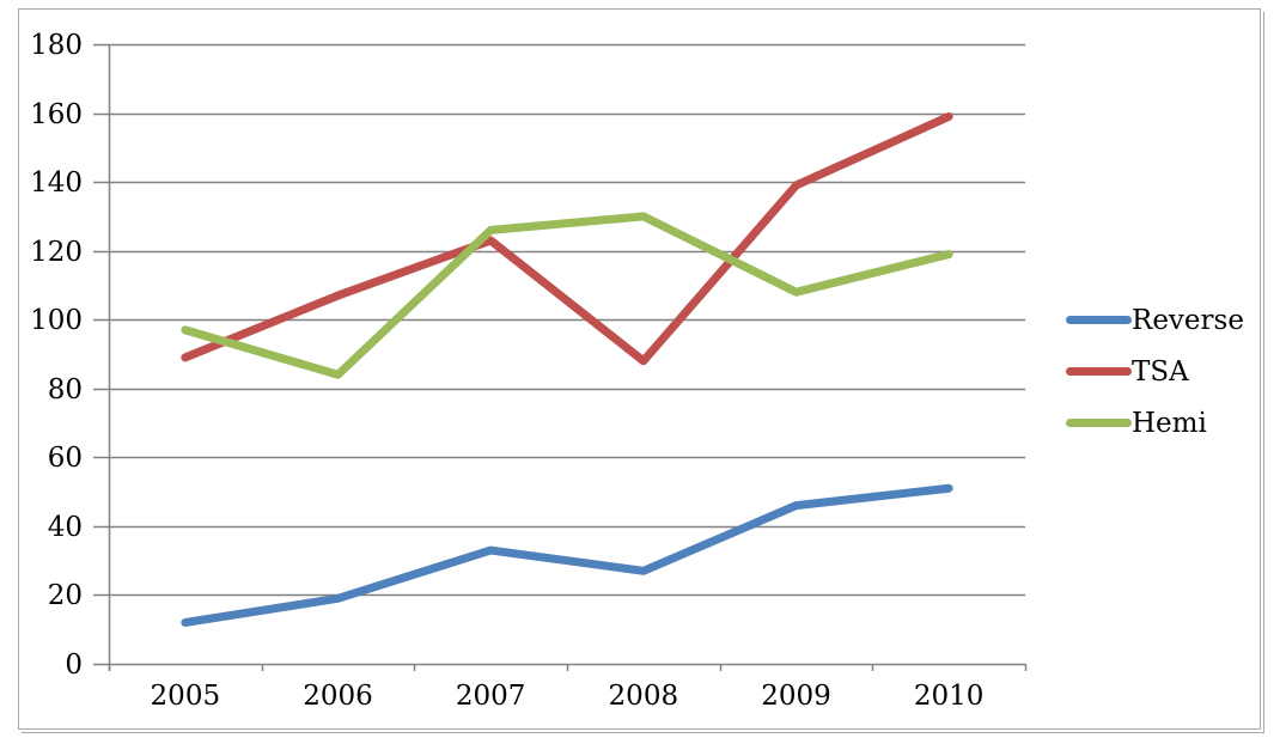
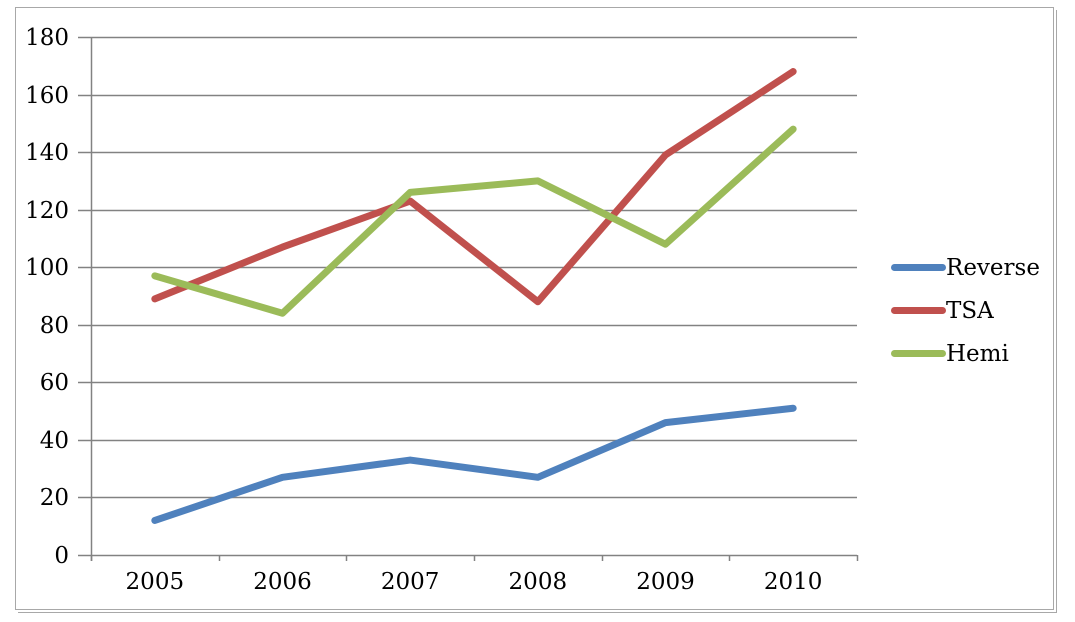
Reverse/2006: 19 -> 27
TSA/2010: 159 -> 168
Hemi/2010: 119 -> 148
